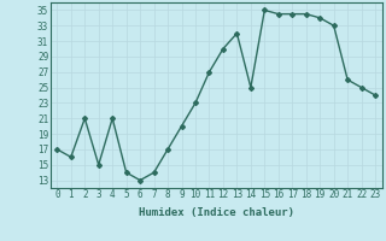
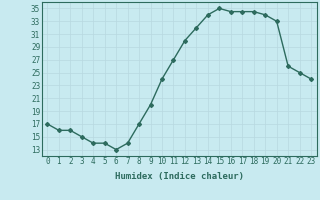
2: 21.0 -> 16.0
4: 21.0 -> 14.0
10: 23.0 -> 24.0
14: 25.0 -> 34.0
